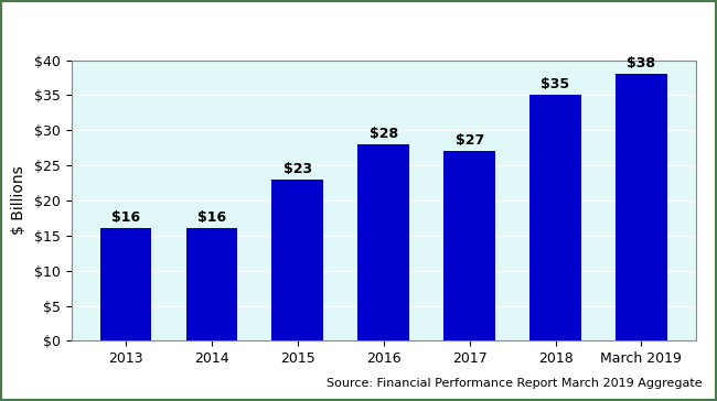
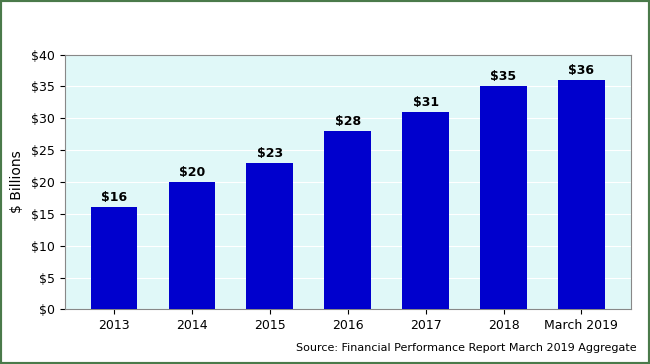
2014: $16 -> $20
2017: $27 -> $31
March 2019: $38 -> $36
